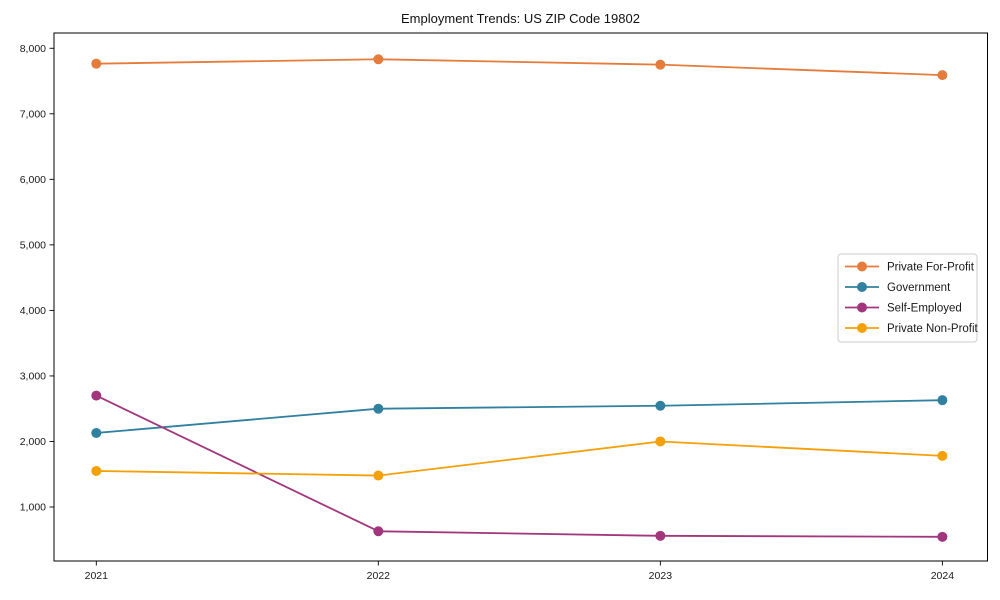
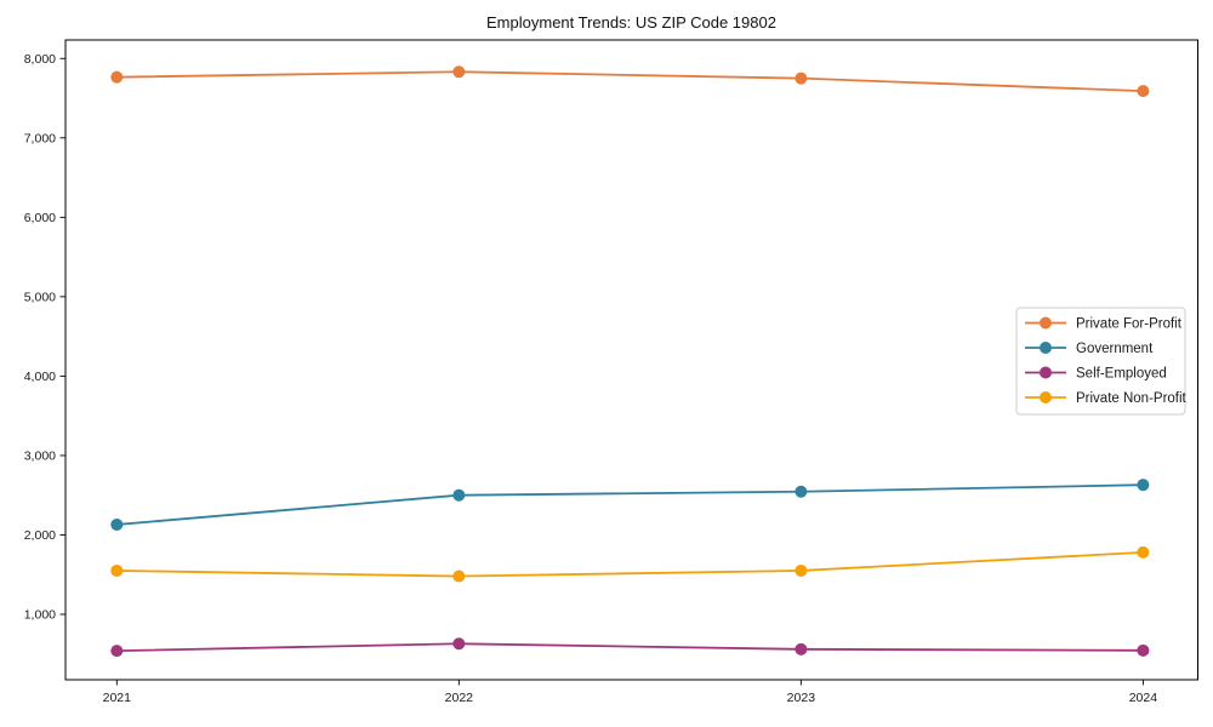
Self-Employed/2021: 2700 -> 500
Private Non-Profit/2023: 2000 -> 1600
